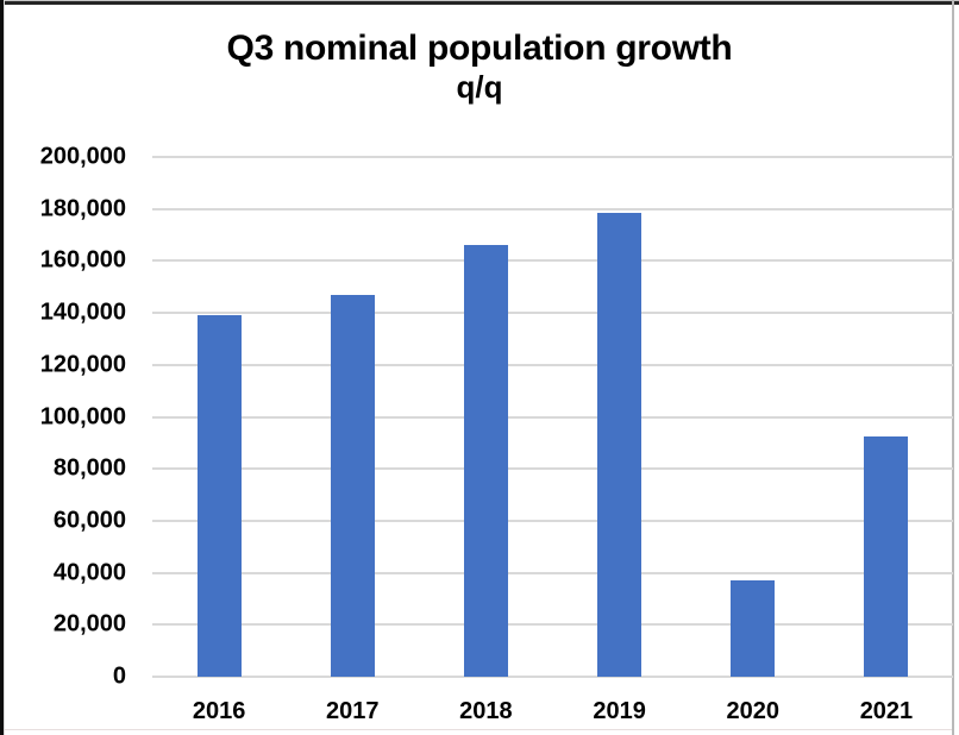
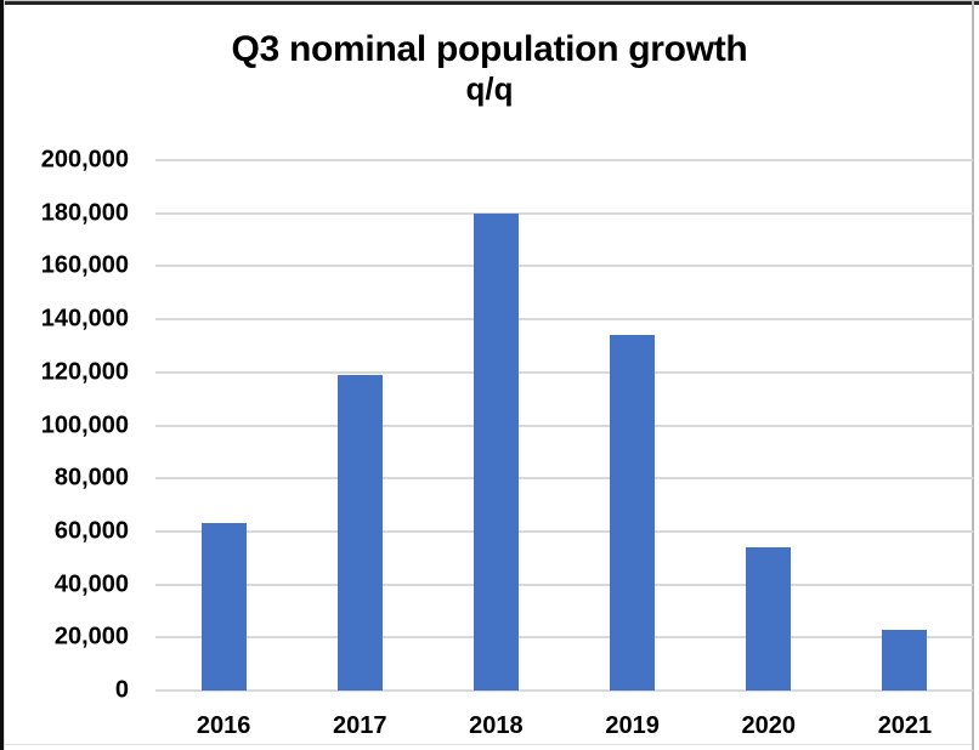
2016: 139000 -> 63000
2017: 147000 -> 119000
2018: 166000 -> 180000
2019: 178000 -> 134000
2020: 37000 -> 54000
2021: 92000 -> 23000
